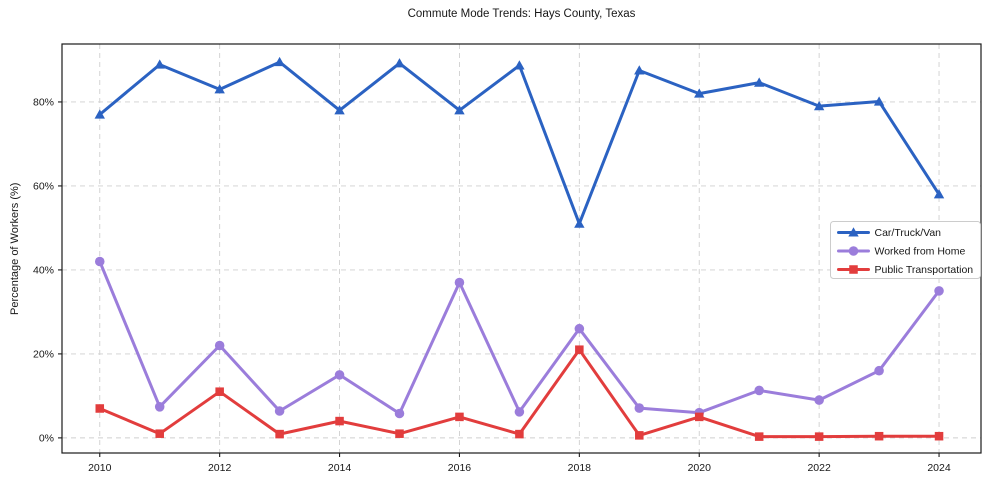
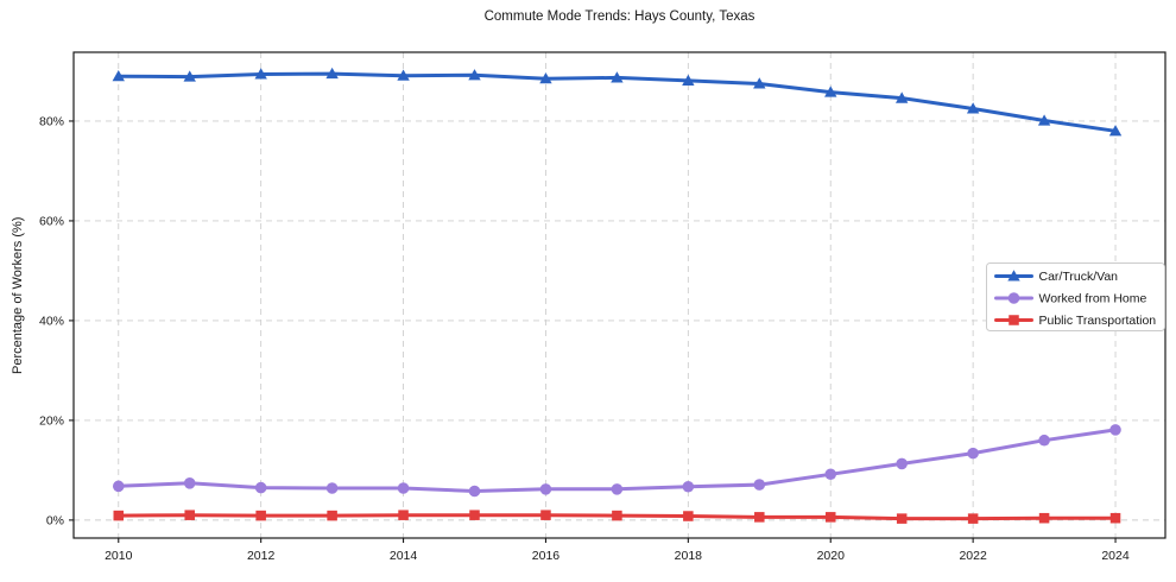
Car/Truck/Van/2010: 77% -> 89%
Worked from Home/2010: 42% -> 7%
Public Transportation/2010: 7% -> 1%
Car/Truck/Van/2012: 83% -> 89%
Worked from Home/2012: 22% -> 6%
Public Transportation/2012: 11% -> 1%
Car/Truck/Van/2014: 78% -> 89%
Worked from Home/2014: 15% -> 6%
Public Transportation/2014: 4% -> 1%
Car/Truck/Van/2016: 78% -> 88%
Worked from Home/2016: 37% -> 6%
Public Transportation/2016: 5% -> 1%
Car/Truck/Van/2018: 51% -> 88%
Worked from Home/2018: 26% -> 7%
Public Transportation/2018: 21% -> 1%
Car/Truck/Van/2020: 82% -> 86%
Worked from Home/2020: 6% -> 9%
Public Transportation/2020: 5% -> 1%
Car/Truck/Van/2022: 79% -> 82%
Worked from Home/2022: 9% -> 13%
Car/Truck/Van/2024: 58% -> 78%
Worked from Home/2024: 35% -> 18%
